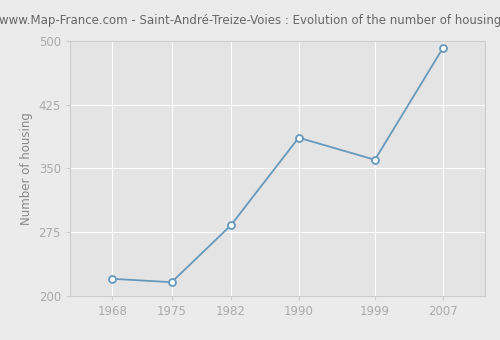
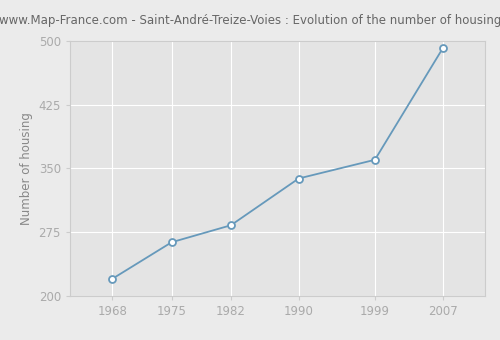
1975: 216 -> 263
1990: 386 -> 338
